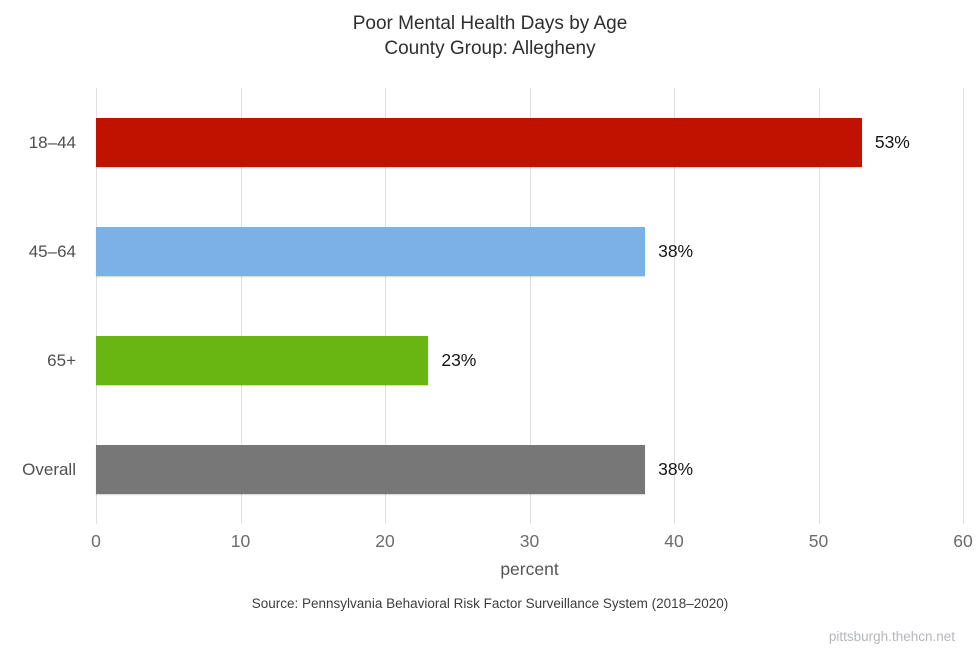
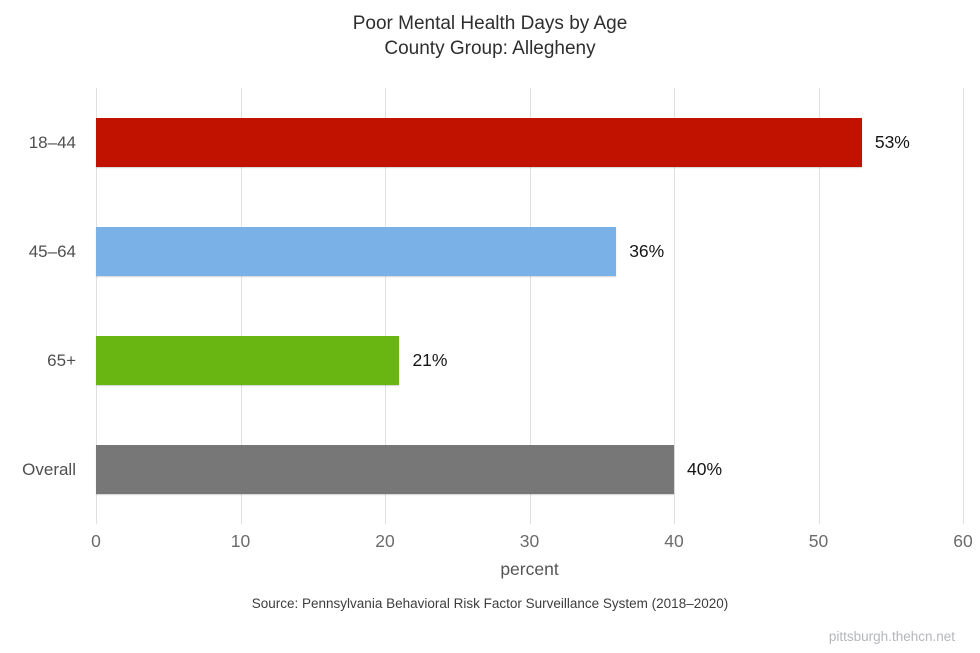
45–64: 38% -> 36%
65+: 23% -> 21%
Overall: 38% -> 40%
